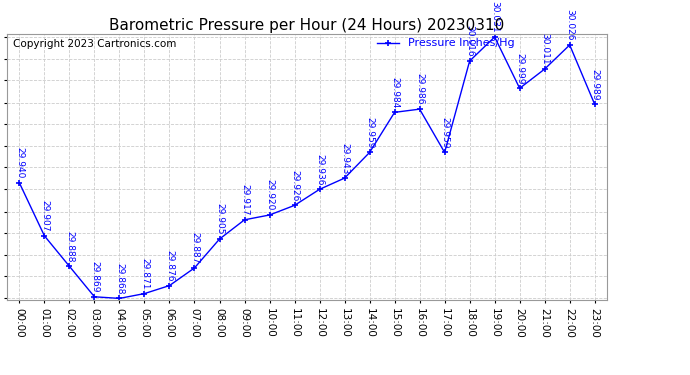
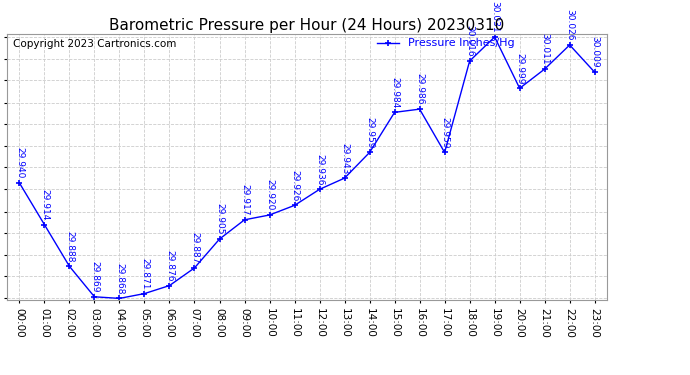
01:00: 29.907 -> 29.914
23:00: 29.989 -> 30.009
